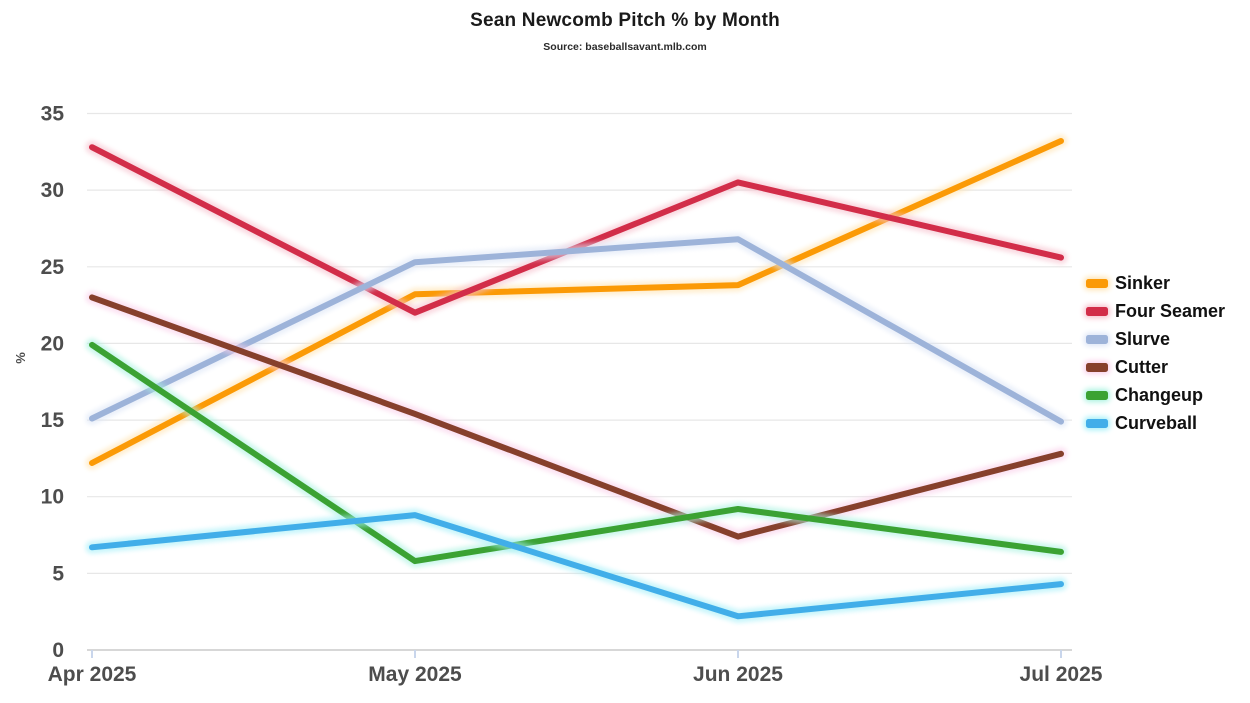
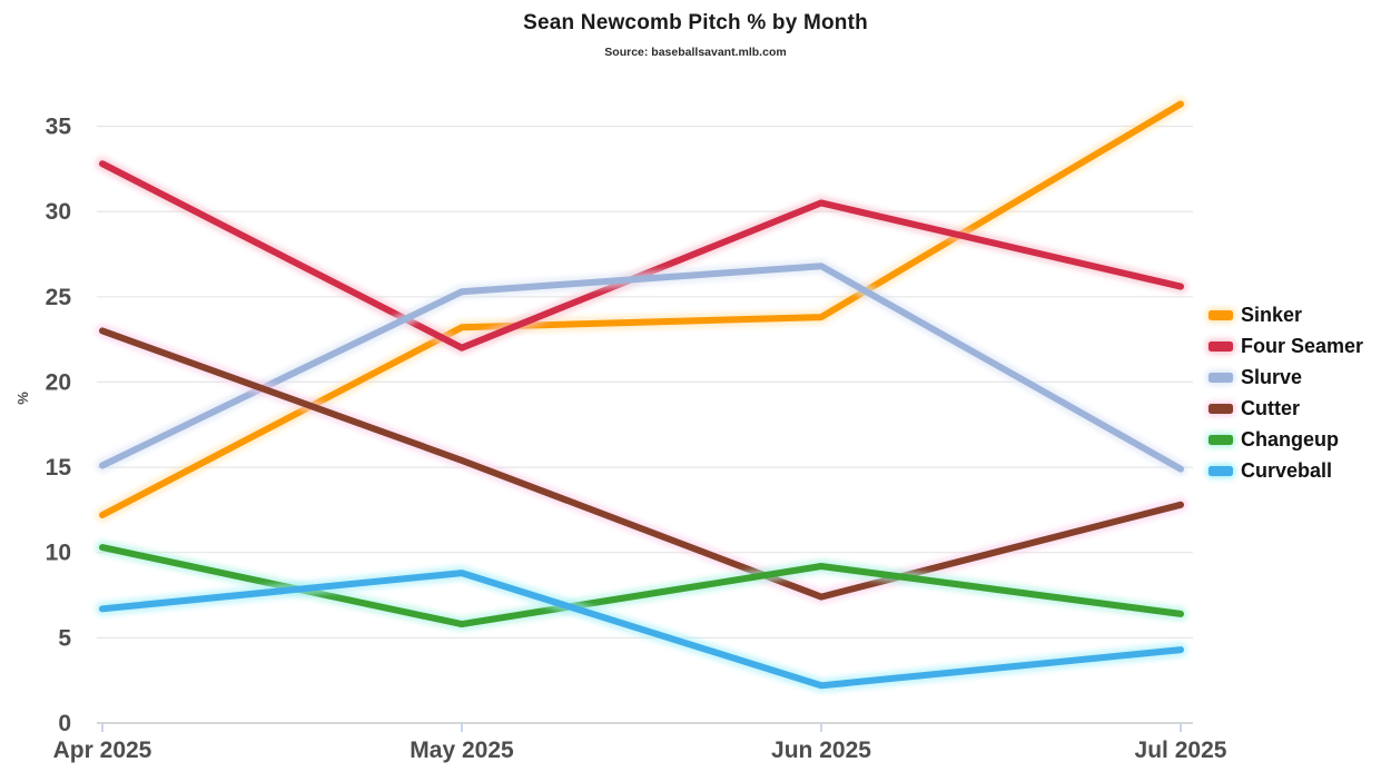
Changeup/Apr 2025: 19.9 -> 10.3
Sinker/Jul 2025: 33.2 -> 36.3
